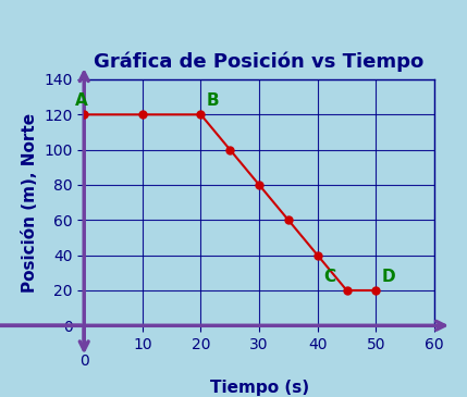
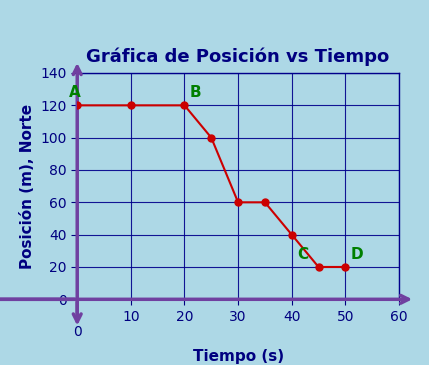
30: 80 -> 60
